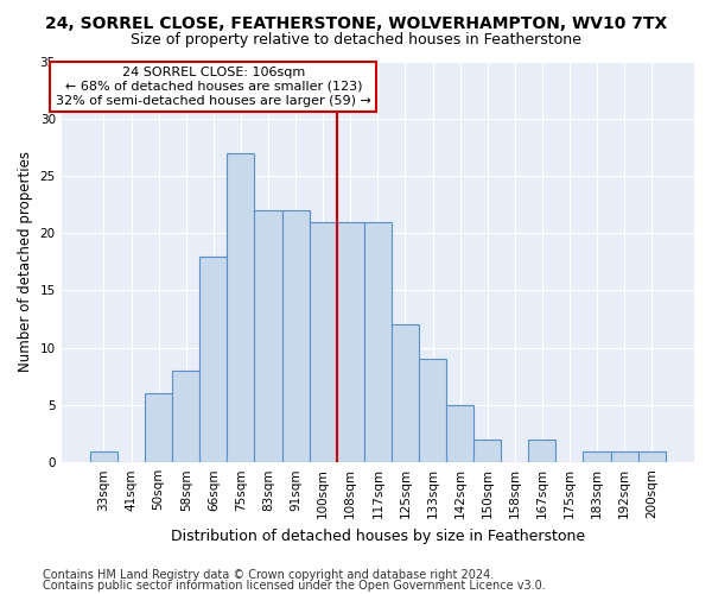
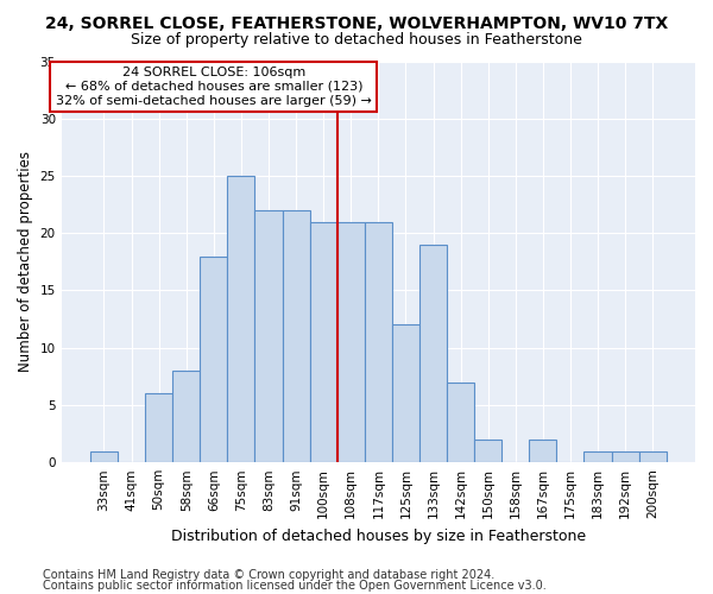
75sqm: 27 -> 25
133sqm: 9 -> 19
142sqm: 5 -> 7
